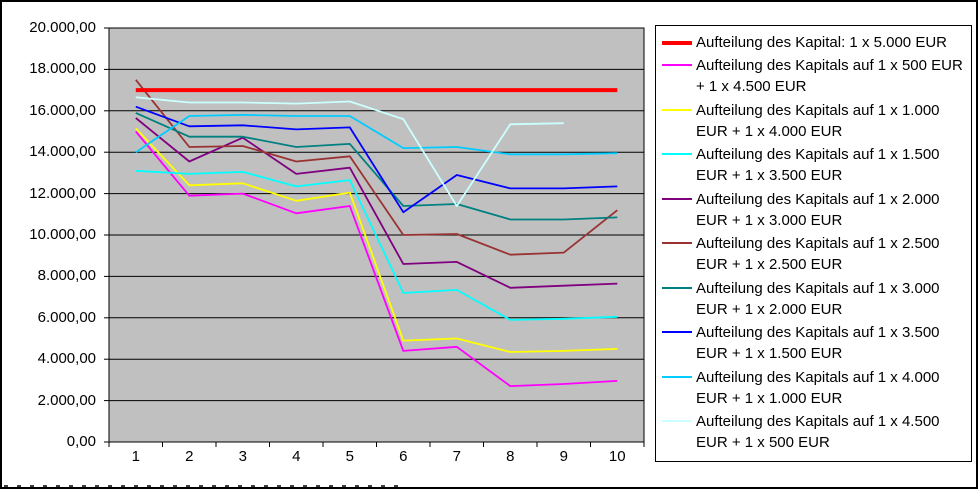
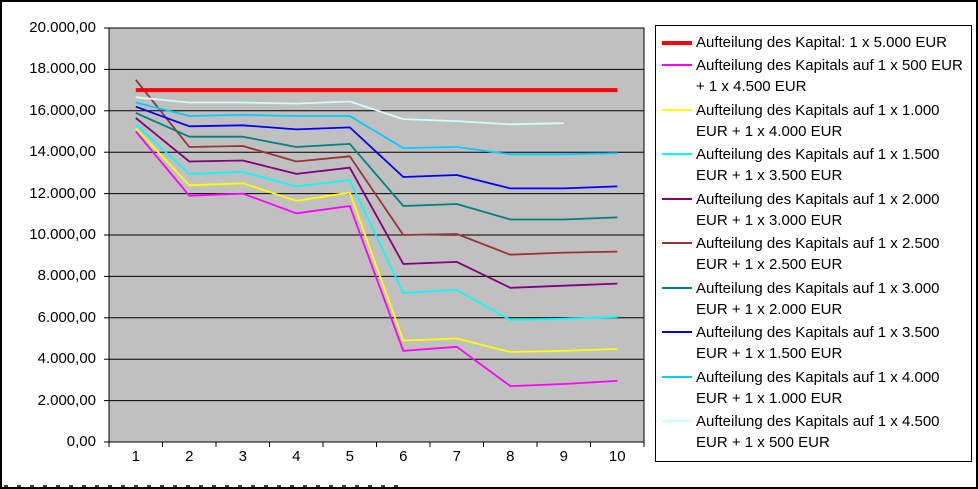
Aufteilung des Kapitals auf 1 x 1.500 EUR + 1 x 3.500 EUR/1: 13100 -> 15400
Aufteilung des Kapitals auf 1 x 4.000 EUR + 1 x 1.000 EUR/1: 14000 -> 16400
Aufteilung des Kapitals auf 1 x 2.000 EUR + 1 x 3.000 EUR/3: 14700 -> 13600
Aufteilung des Kapitals auf 1 x 3.500 EUR + 1 x 1.500 EUR/6: 11100 -> 12800
Aufteilung des Kapitals auf 1 x 4.500 EUR + 1 x 500 EUR/7: 11400 -> 15500
Aufteilung des Kapitals auf 1 x 2.500 EUR + 1 x 2.500 EUR/10: 11200 -> 9200
